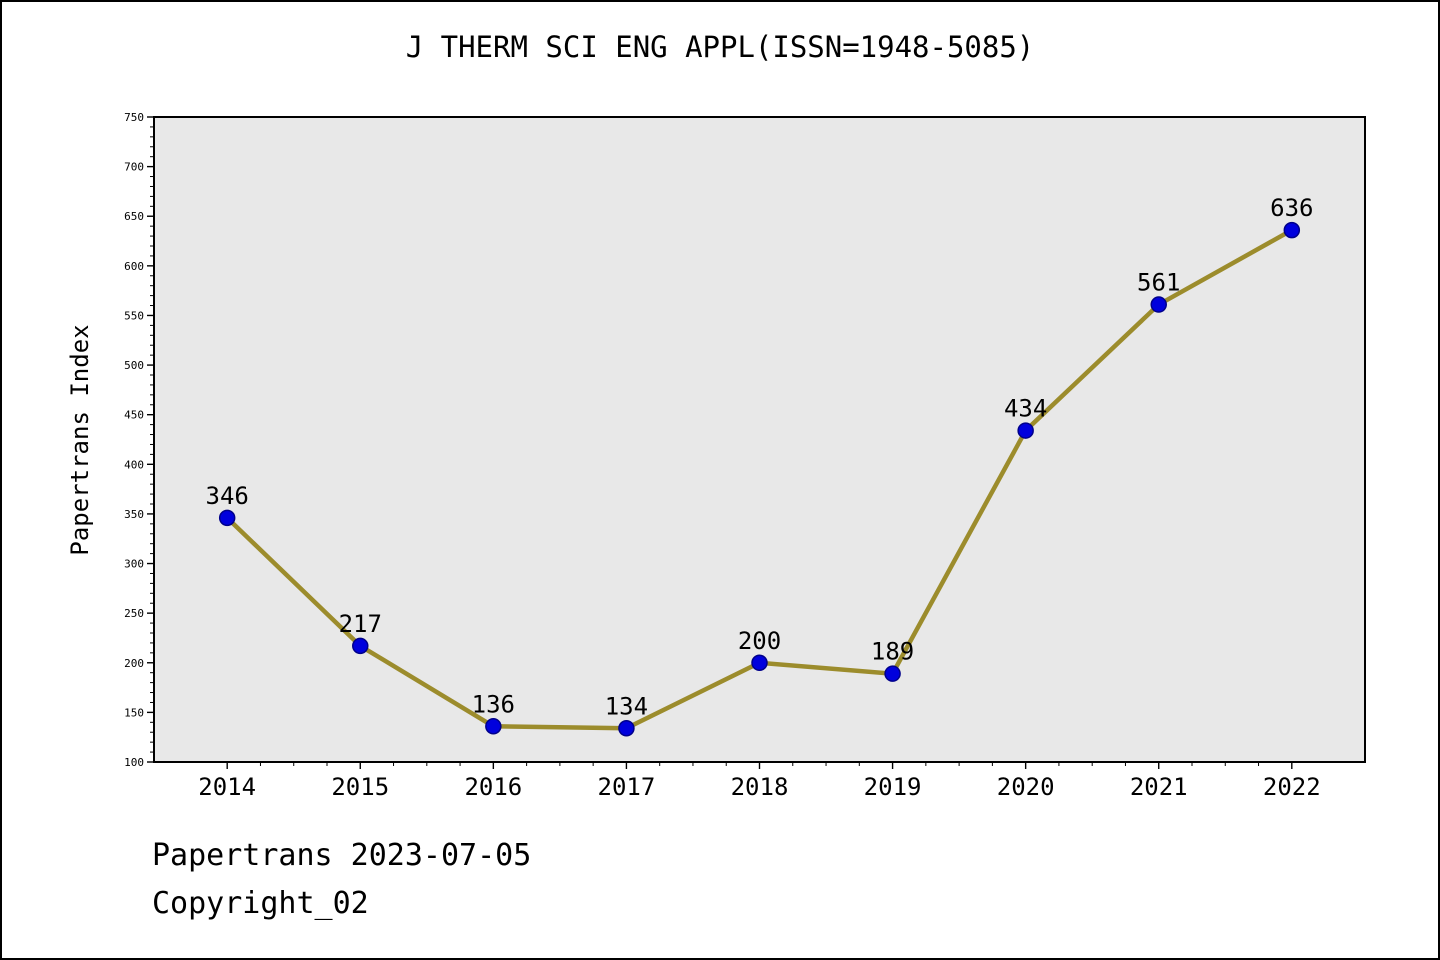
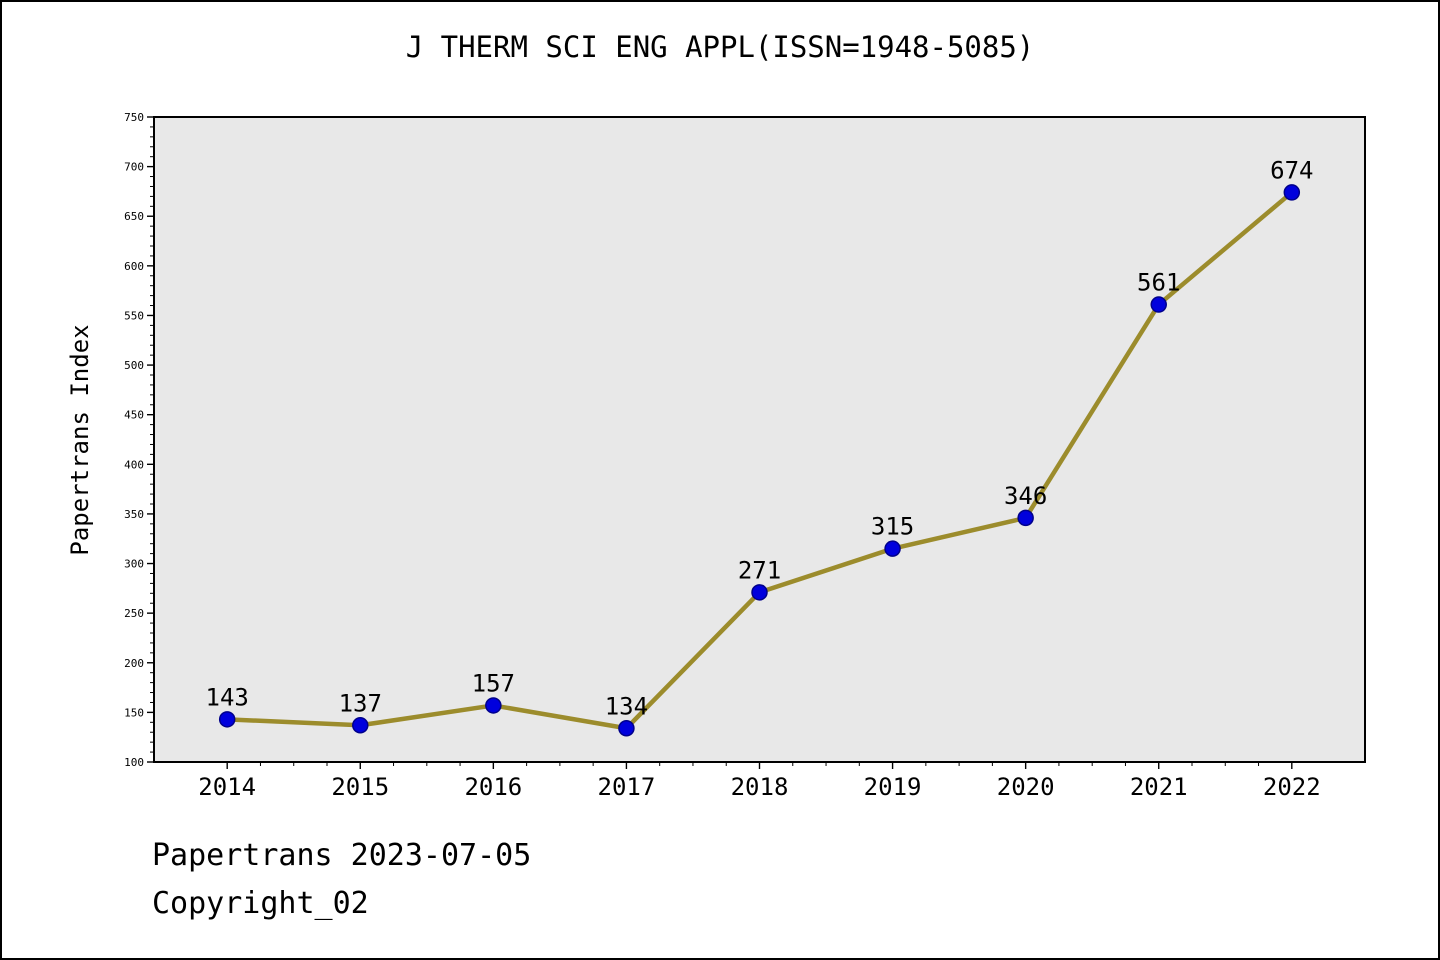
2014: 346 -> 143
2015: 217 -> 137
2016: 136 -> 157
2018: 200 -> 271
2019: 189 -> 315
2020: 434 -> 346
2022: 636 -> 674
